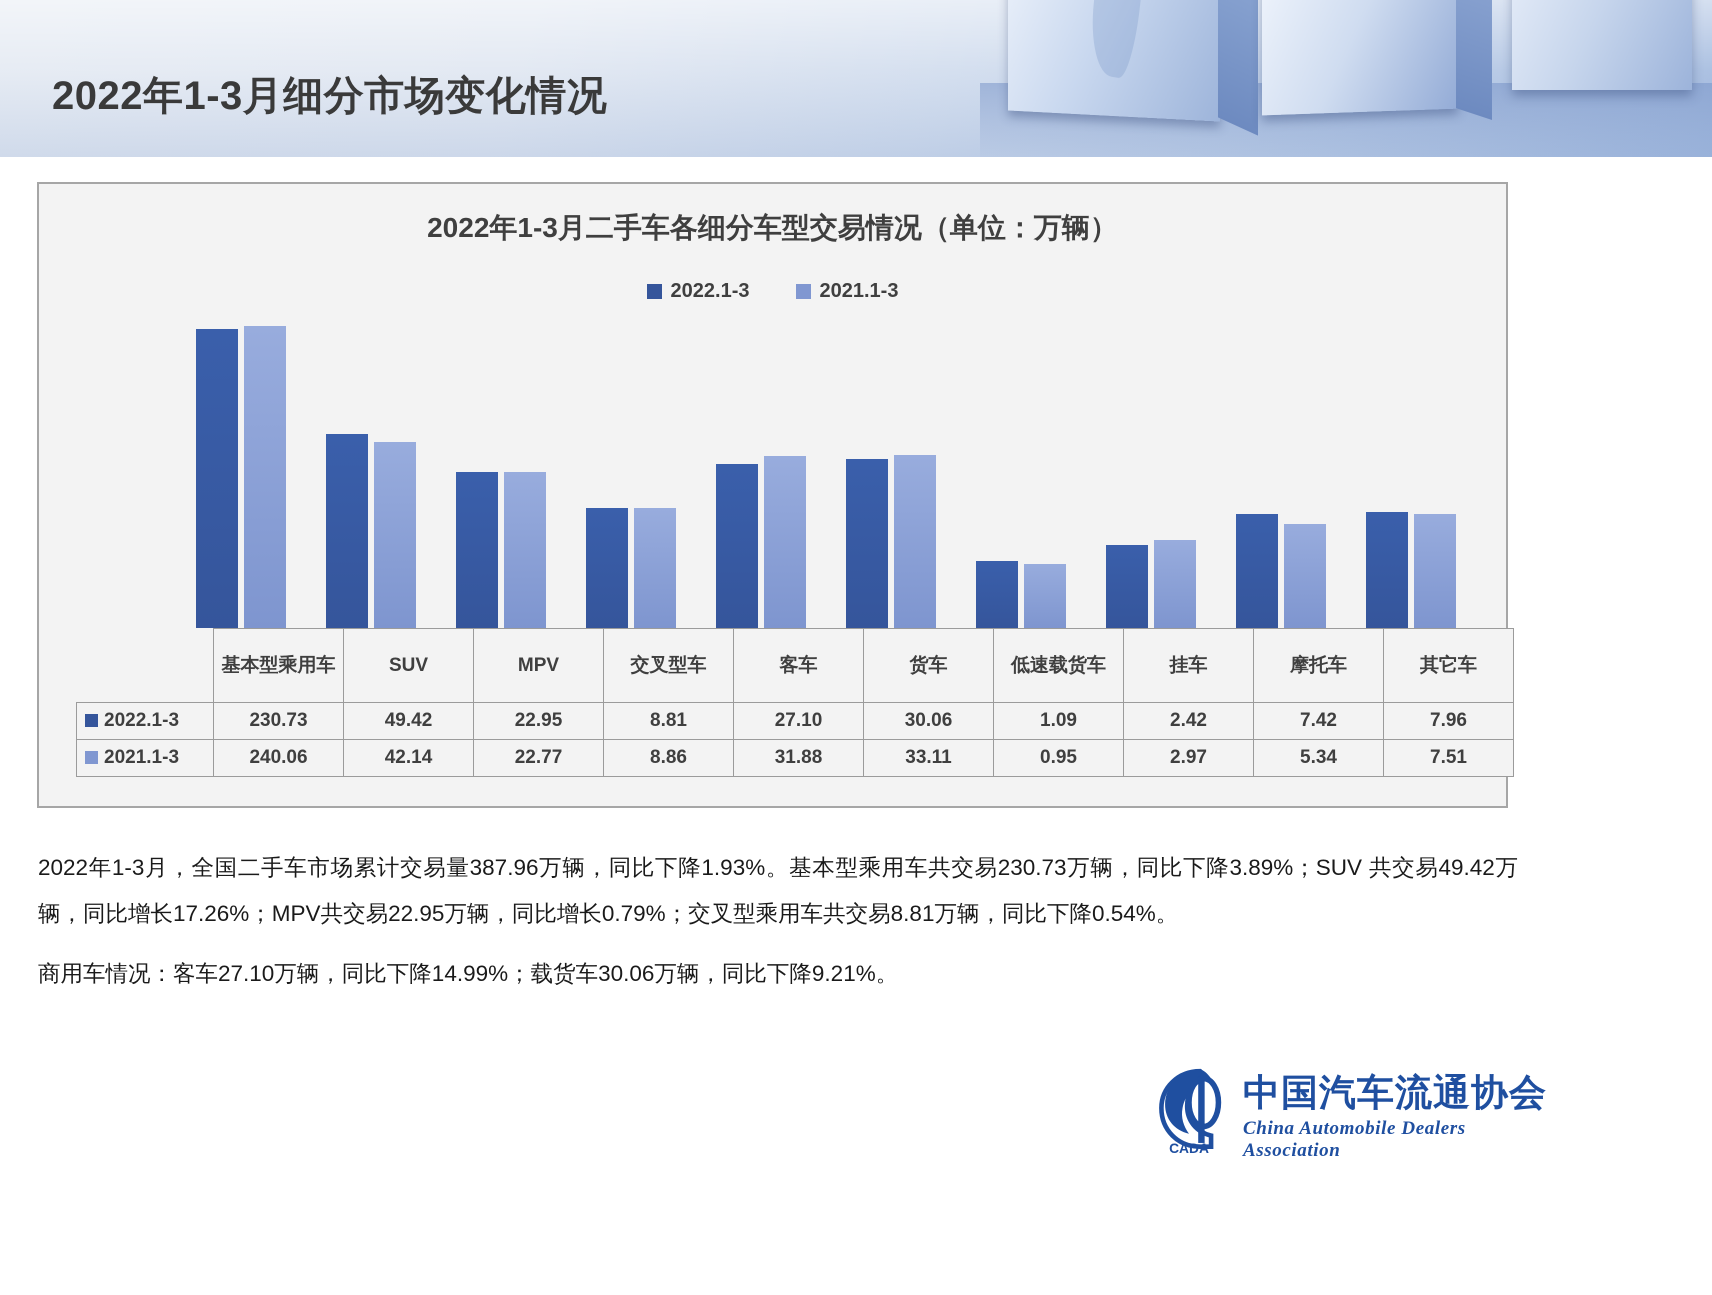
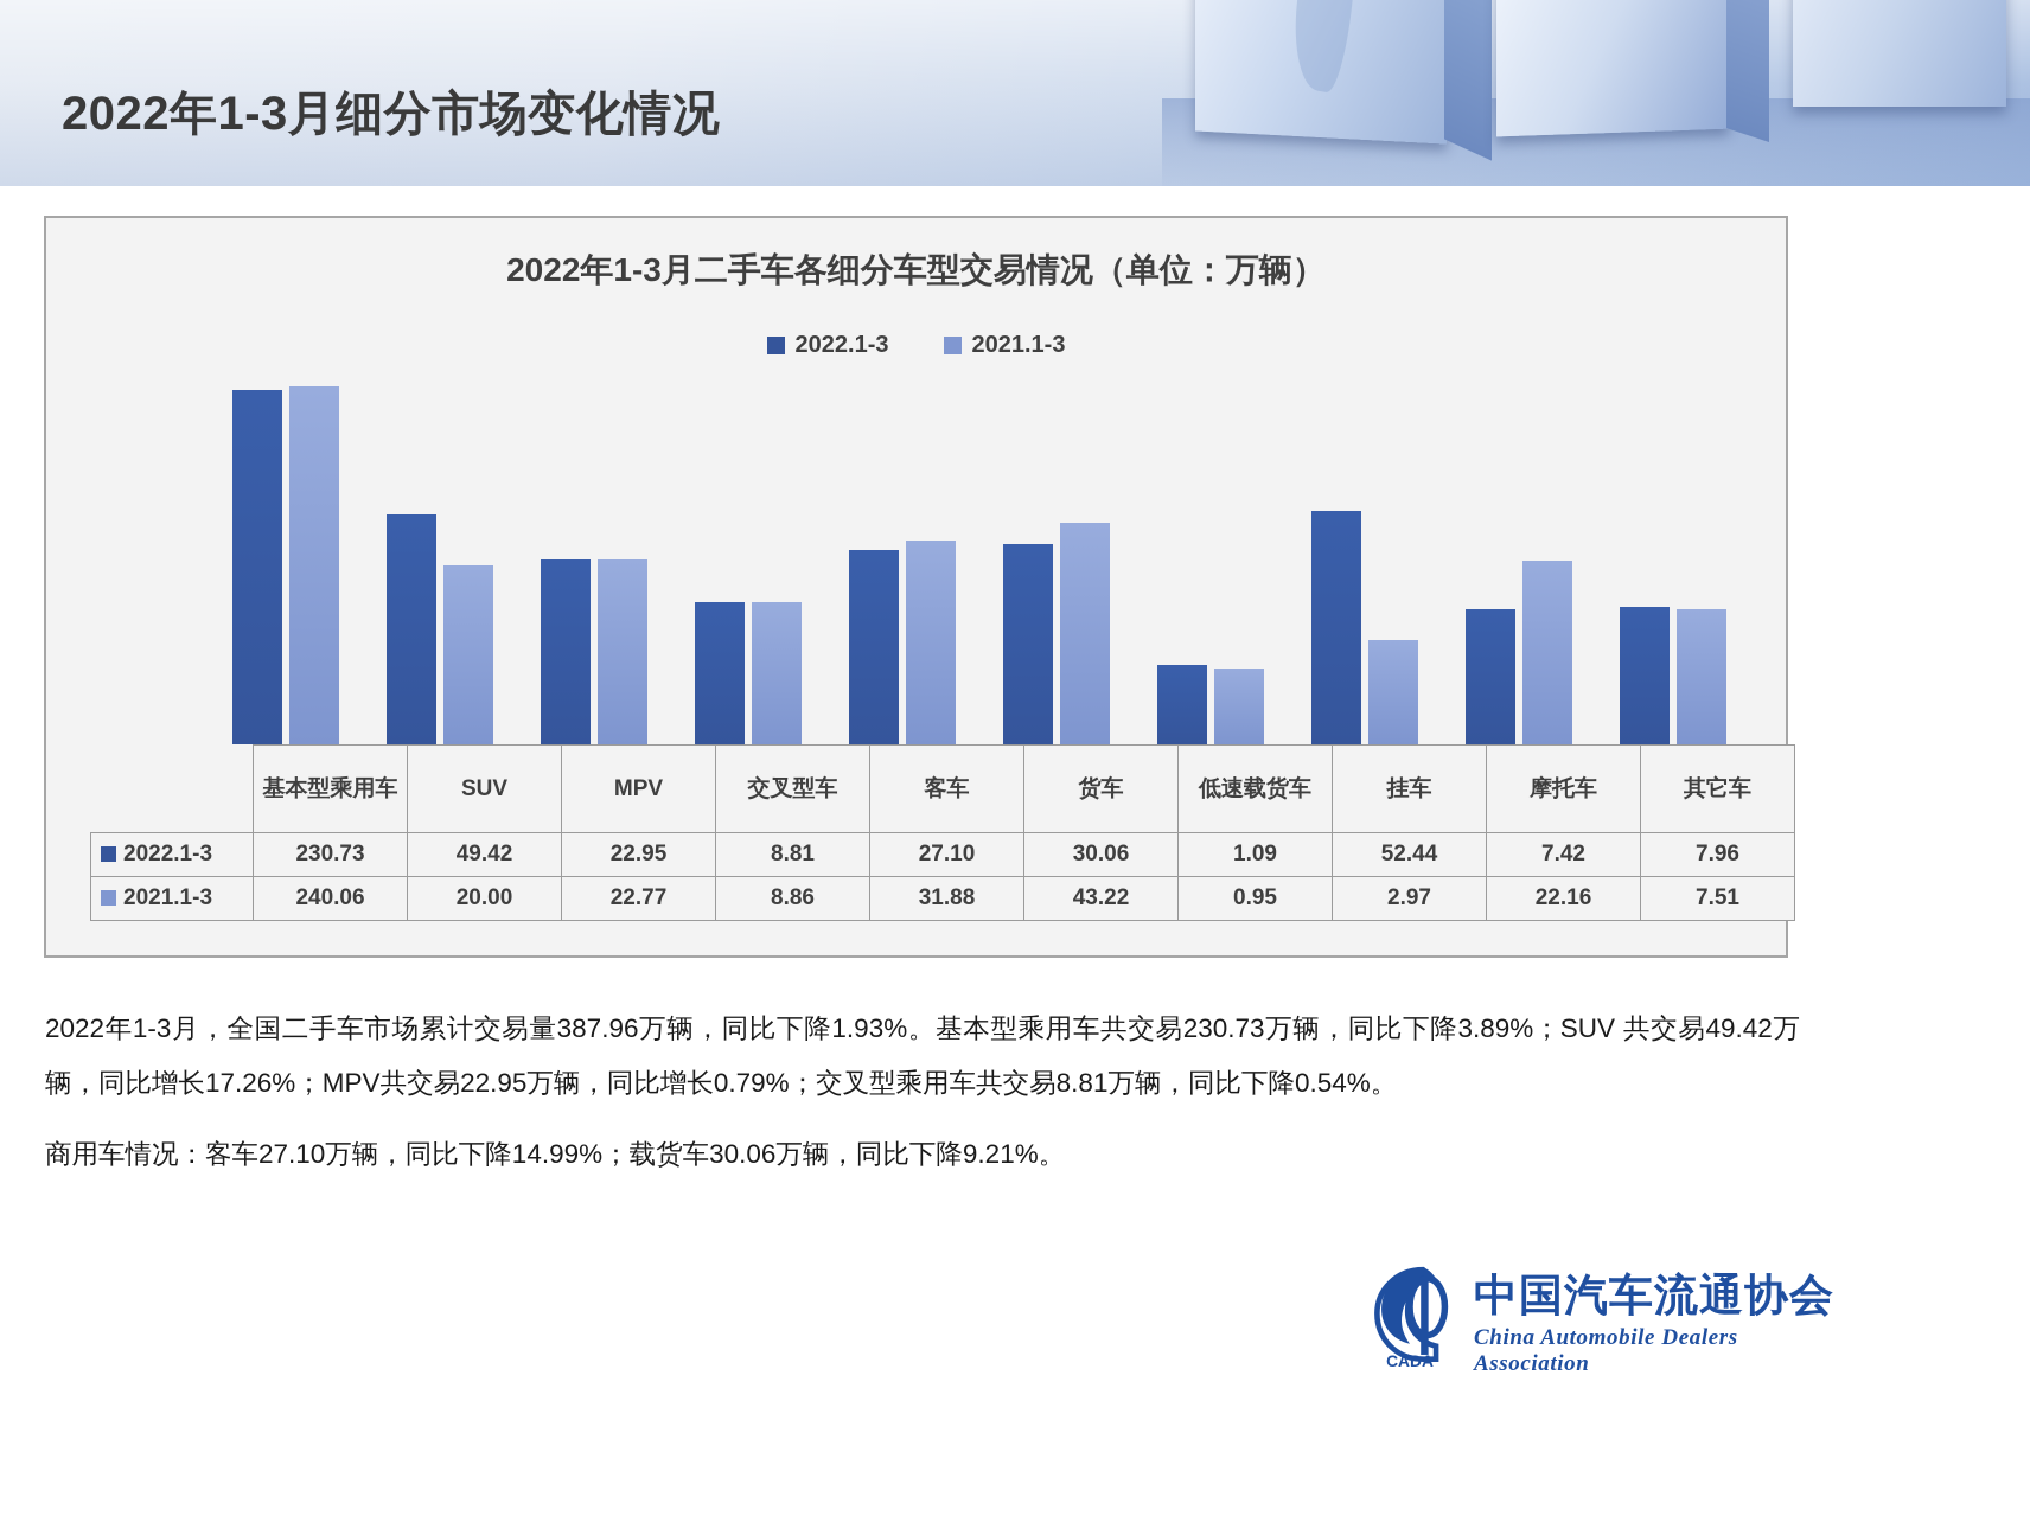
2021.1-3/SUV: 42.14 -> 20.00
2021.1-3/货车: 33.11 -> 43.22
2022.1-3/挂车: 2.42 -> 52.44
2021.1-3/摩托车: 5.34 -> 22.16
